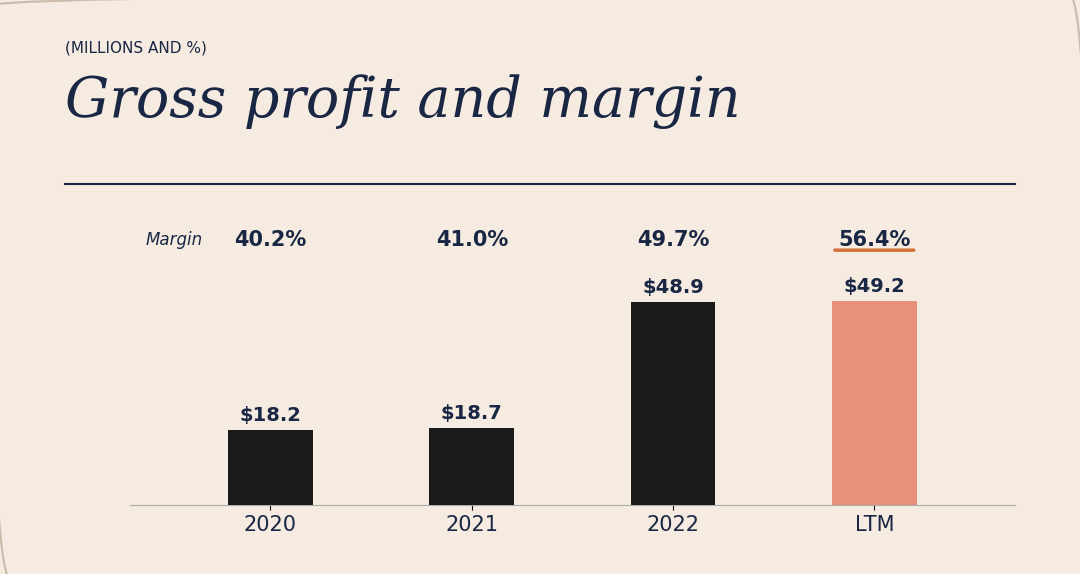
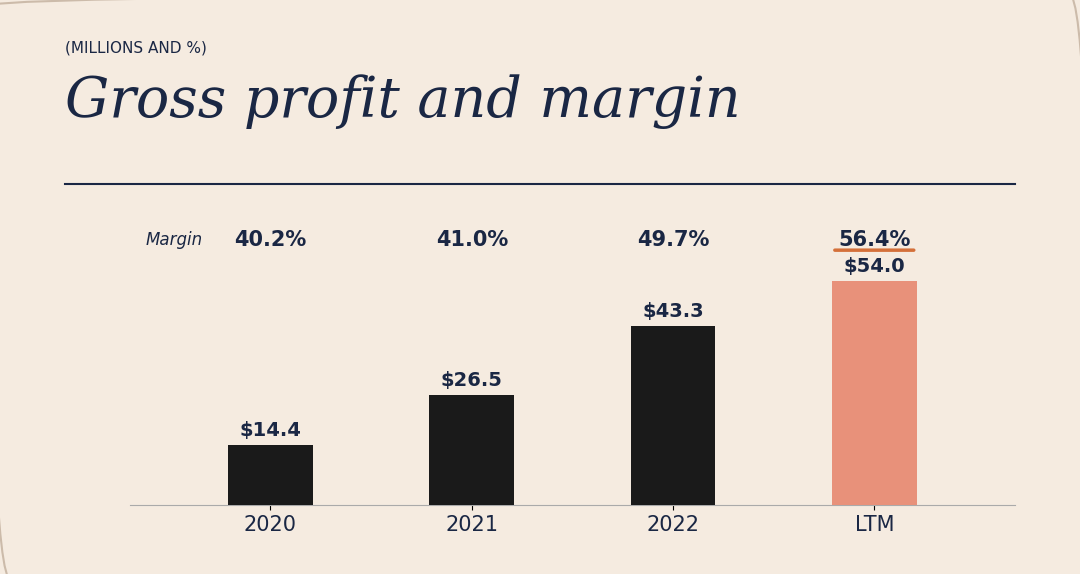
2020: $18.2 -> $14.4
2021: $18.7 -> $26.5
2022: $48.9 -> $43.3
LTM: $49.2 -> $54.0
